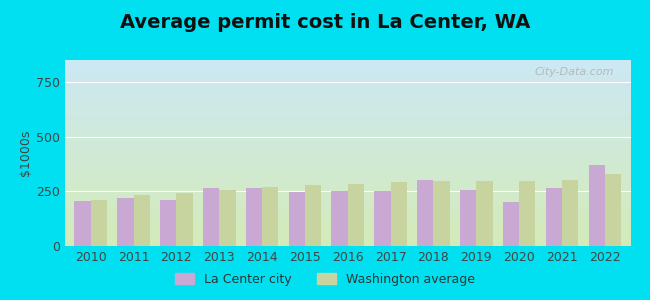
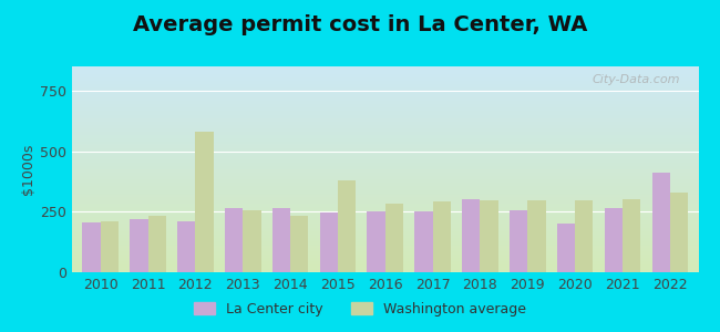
Washington average/2012: 242 -> 580
Washington average/2014: 270 -> 235
Washington average/2015: 278 -> 380
La Center city/2022: 370 -> 410
